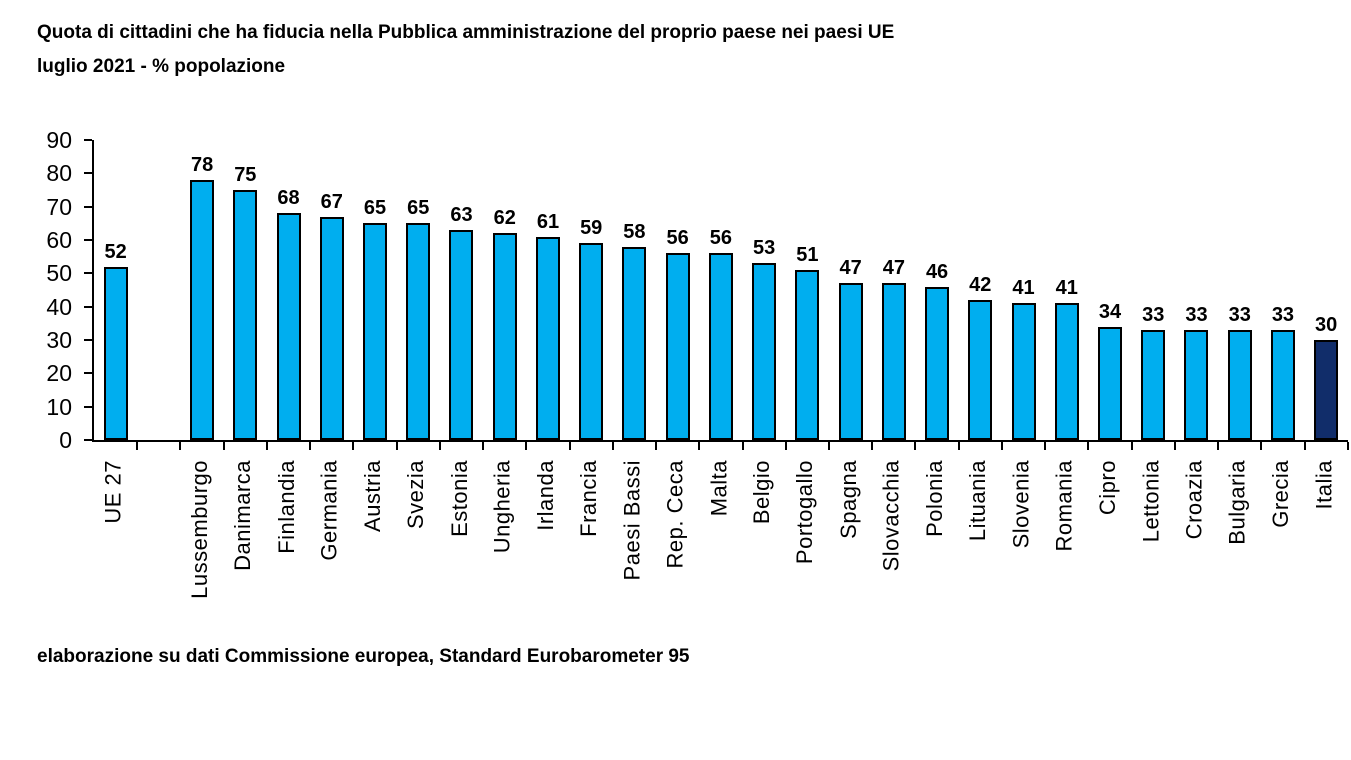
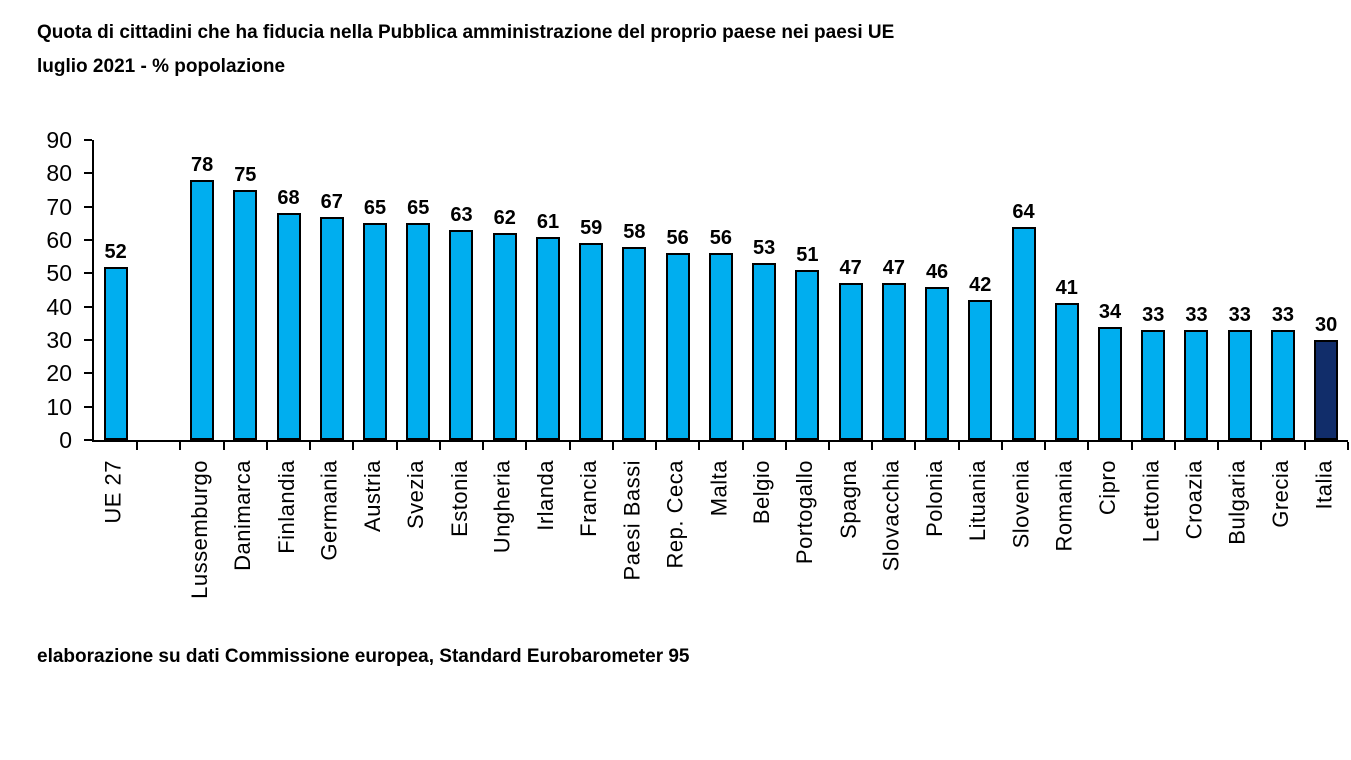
Slovenia: 41 -> 64
